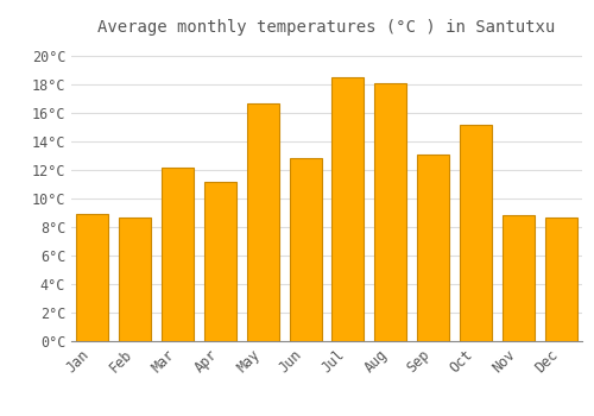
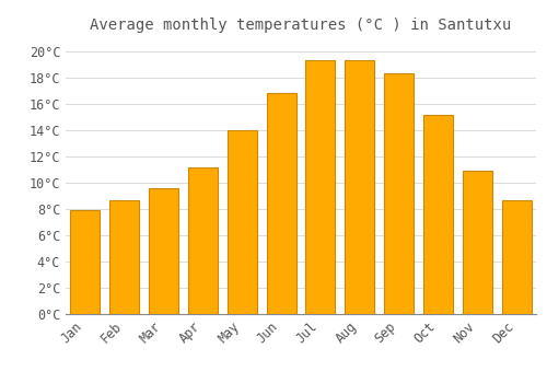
Jan: 8.9°C -> 7.9°C
Mar: 12.2°C -> 9.6°C
May: 16.7°C -> 14.0°C
Jun: 12.8°C -> 16.8°C
Jul: 18.5°C -> 19.3°C
Aug: 18.1°C -> 19.3°C
Sep: 13.1°C -> 18.3°C
Nov: 8.8°C -> 10.9°C
